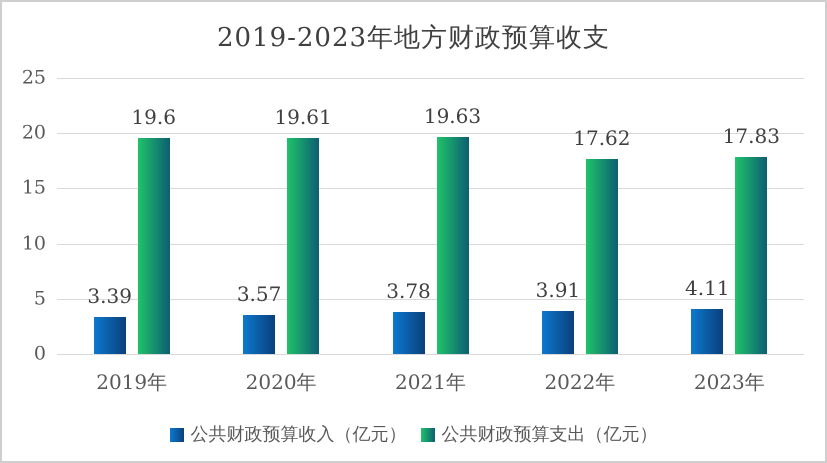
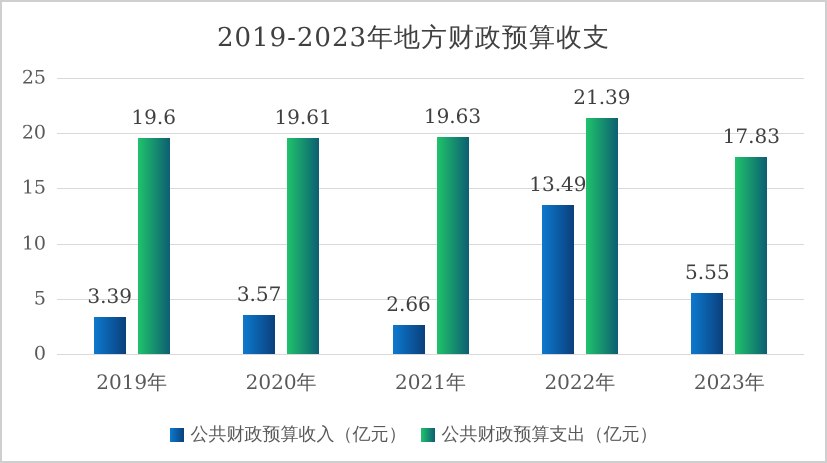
公共财政预算收入（亿元）/2021年: 3.78 -> 2.66
公共财政预算收入（亿元）/2022年: 3.91 -> 13.49
公共财政预算支出（亿元）/2022年: 17.62 -> 21.39
公共财政预算收入（亿元）/2023年: 4.11 -> 5.55
